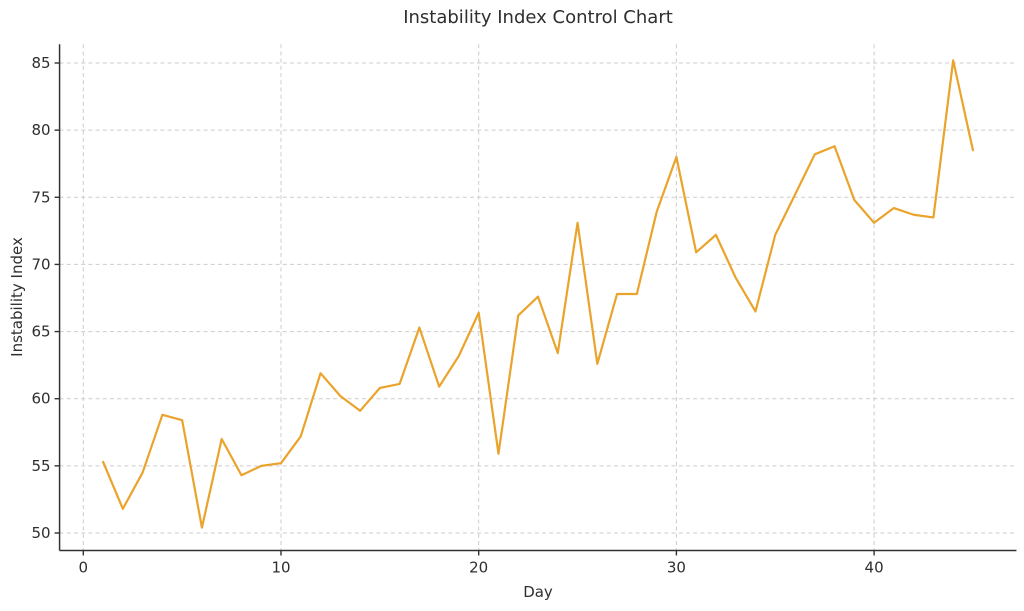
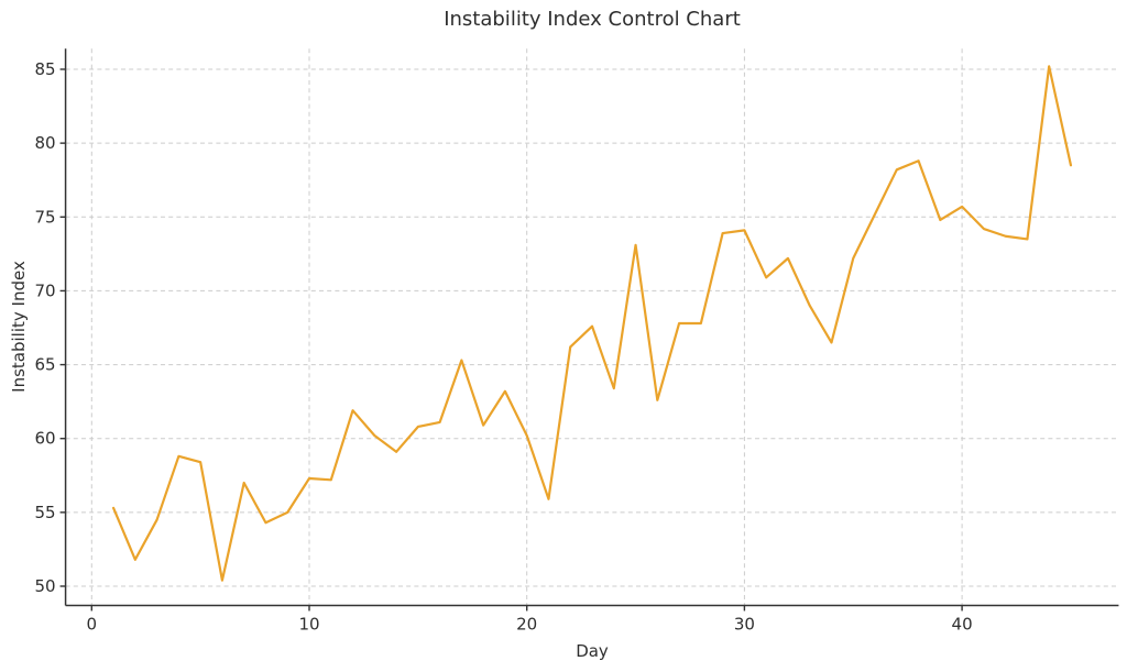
10: 55.2 -> 57.3
20: 66.4 -> 60.2
30: 78.0 -> 74.1
40: 73.1 -> 75.7
